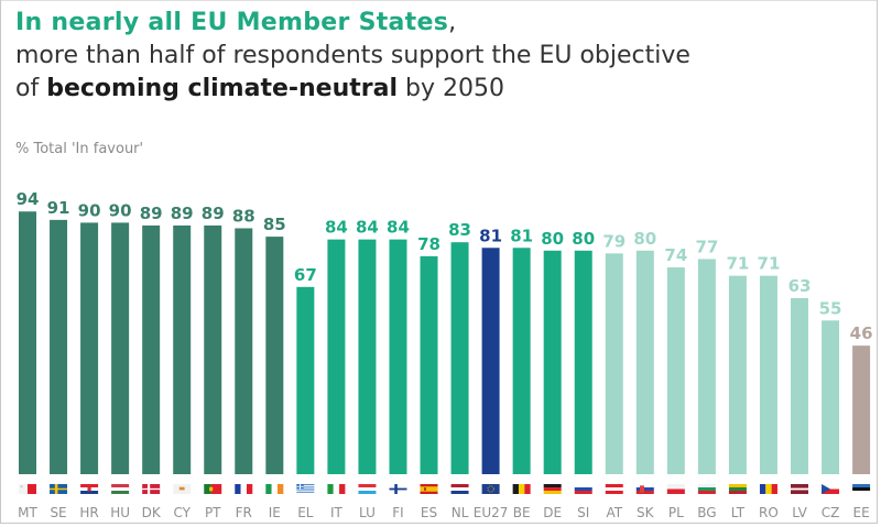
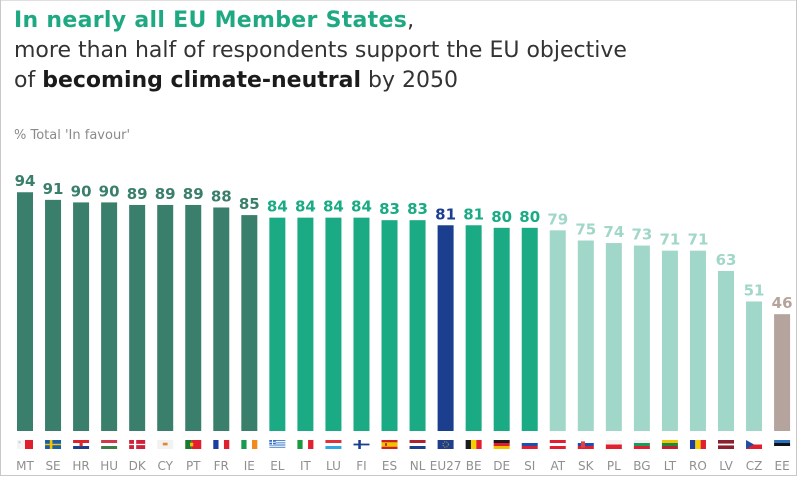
EL: 67 -> 84
ES: 78 -> 83
SK: 80 -> 75
BG: 77 -> 73
CZ: 55 -> 51
